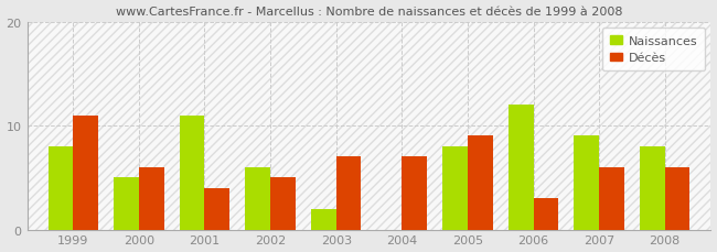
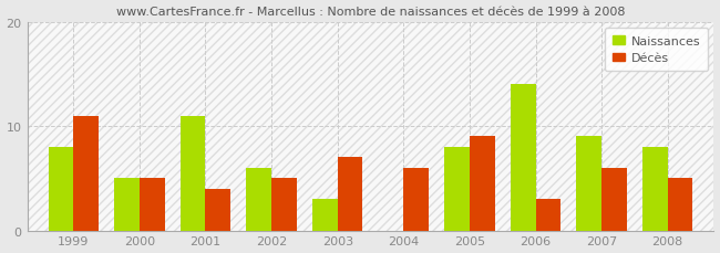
Décès/2000: 6 -> 5
Naissances/2003: 2 -> 3
Décès/2004: 7 -> 6
Naissances/2006: 12 -> 14
Décès/2008: 6 -> 5
